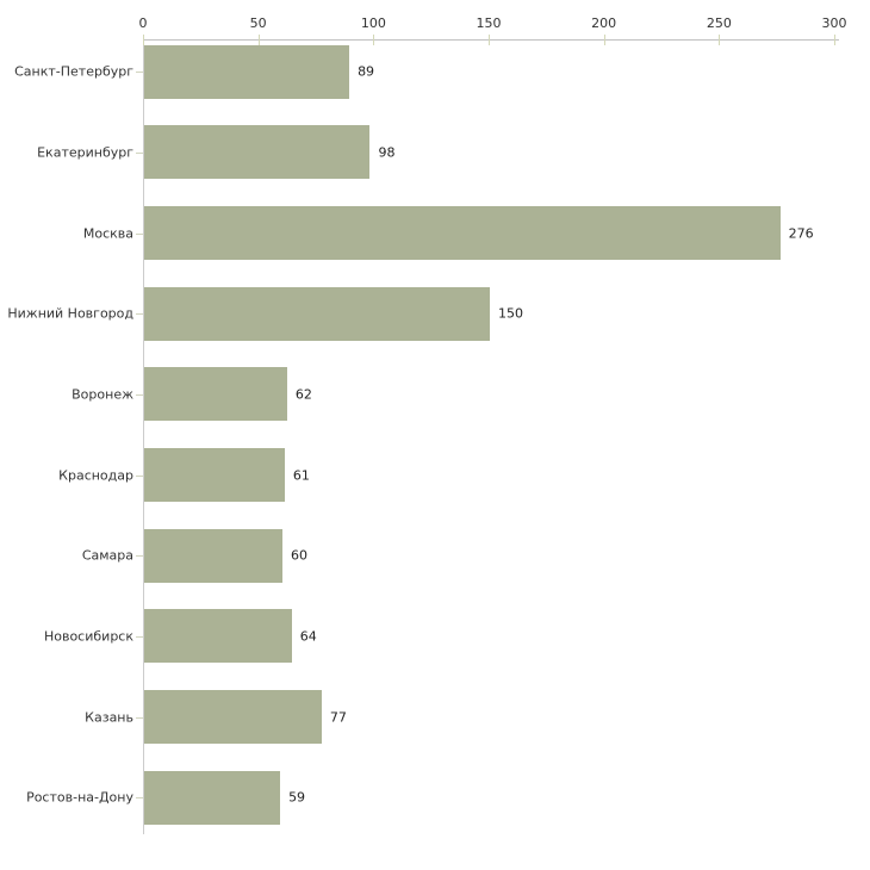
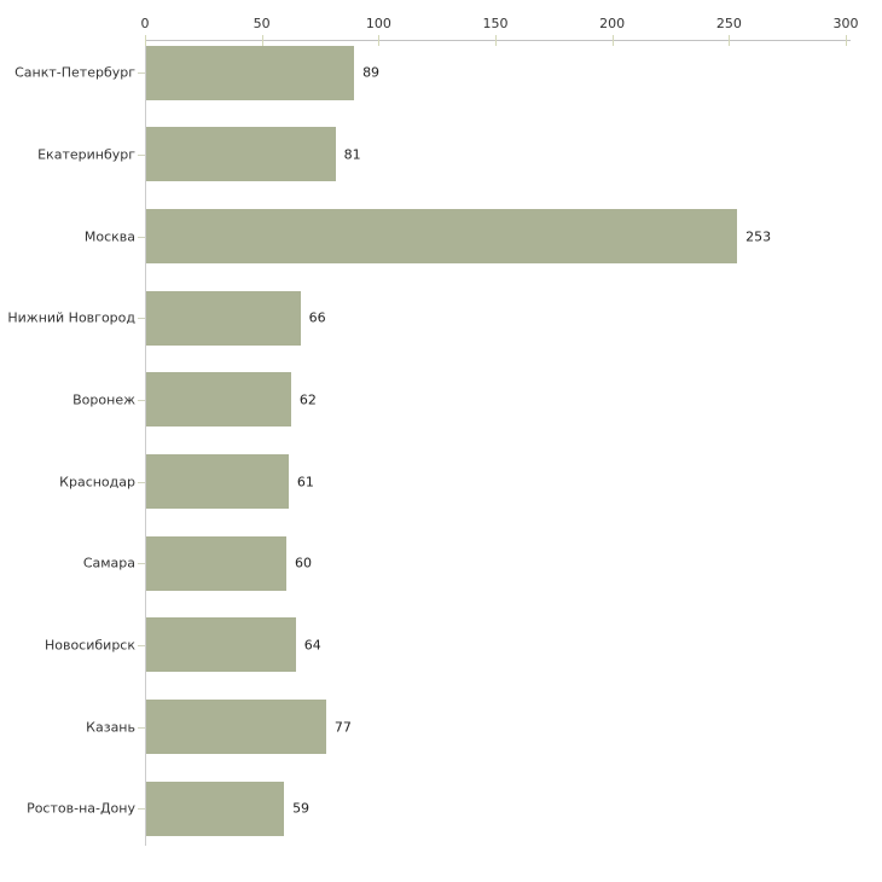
Екатеринбург: 98 -> 81
Москва: 276 -> 253
Нижний Новгород: 150 -> 66
